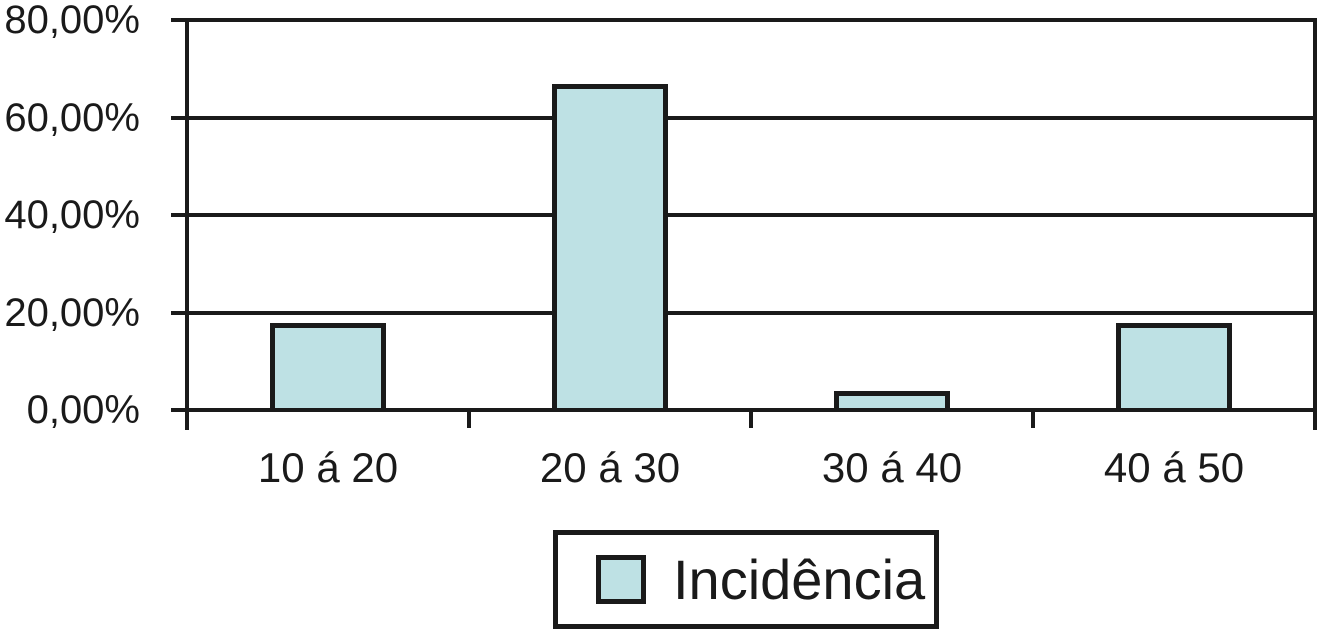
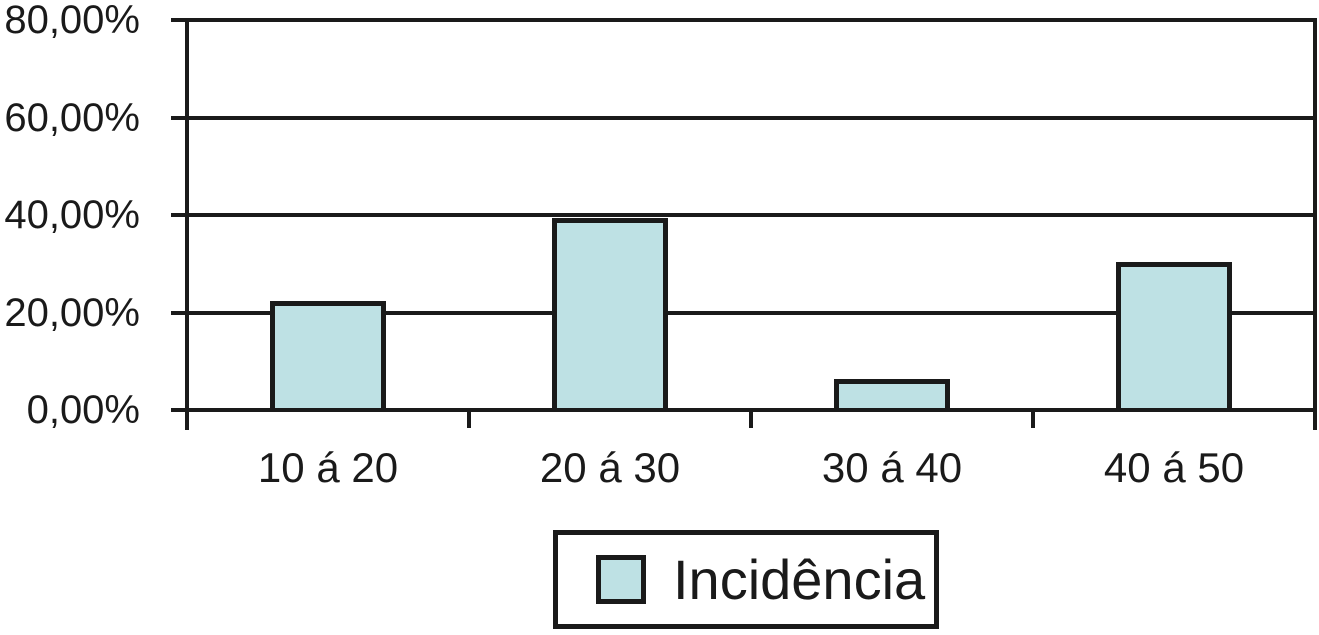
10 á 20: 18% -> 22%
20 á 30: 66% -> 39%
30 á 40: 4% -> 6%
40 á 50: 18% -> 30%
